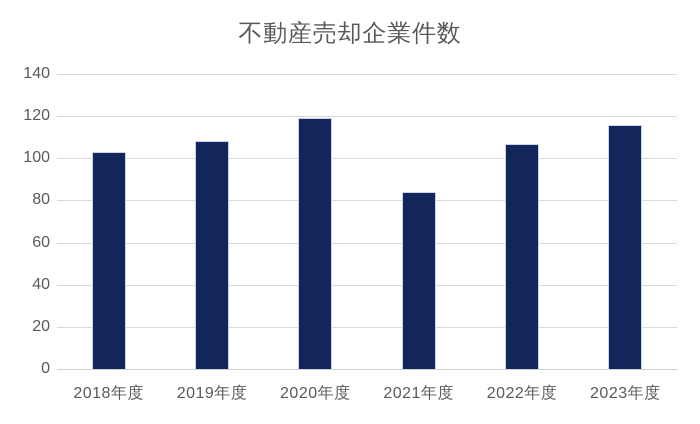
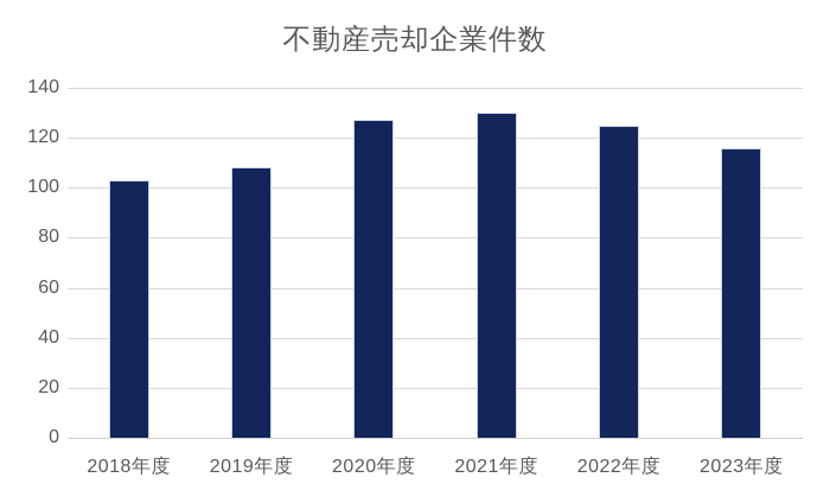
2020年度: 119 -> 127
2021年度: 84 -> 130
2022年度: 107 -> 125
